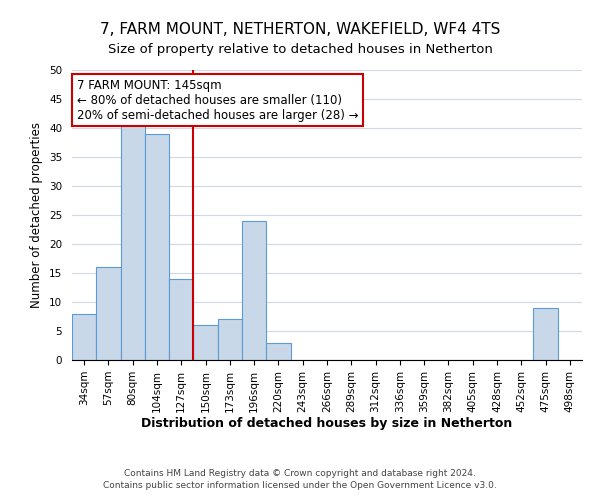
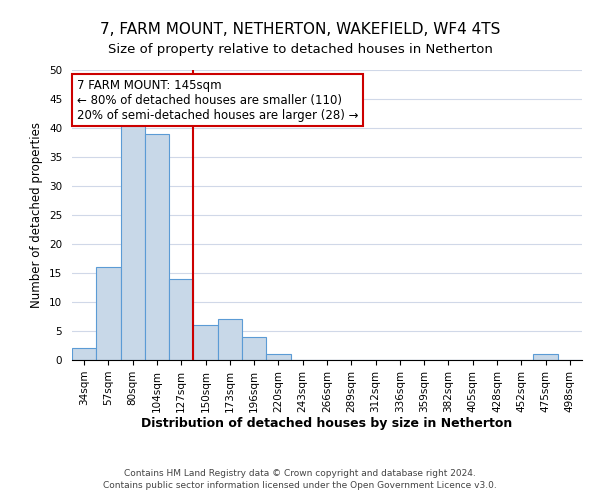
34sqm: 8 -> 2
196sqm: 24 -> 4
220sqm: 3 -> 1
475sqm: 9 -> 1
